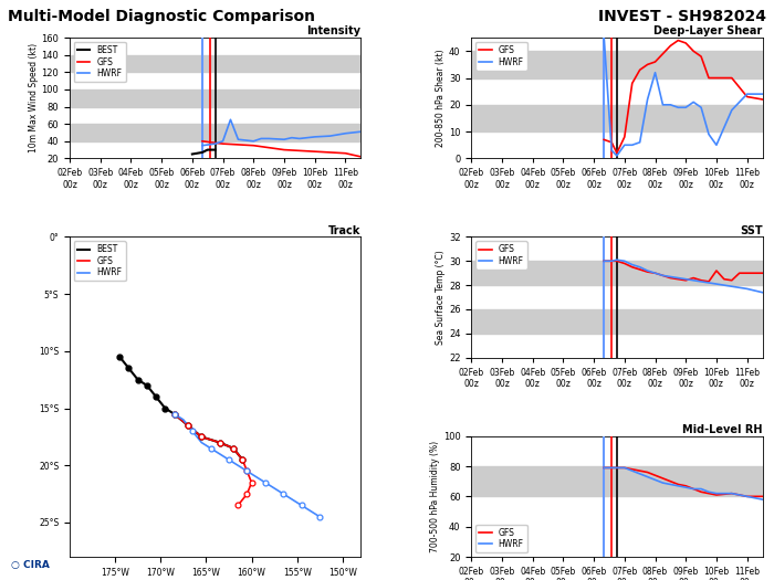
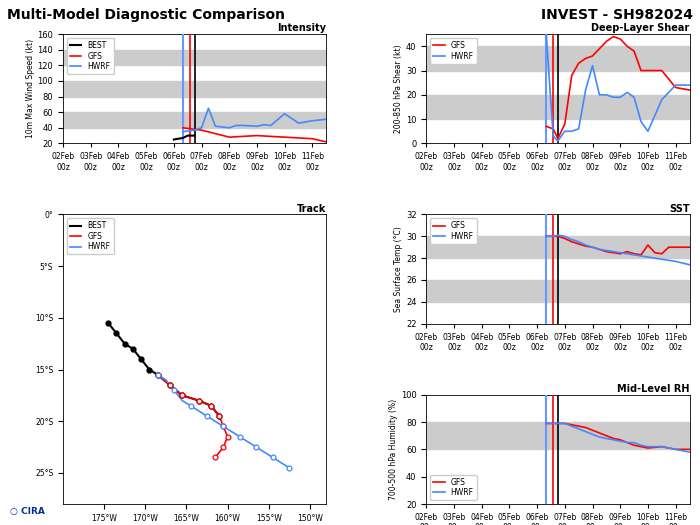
Intensity/GFS/08Feb 00z: 35 -> 28
Intensity/HWRF/10Feb 00z: 45 -> 58
